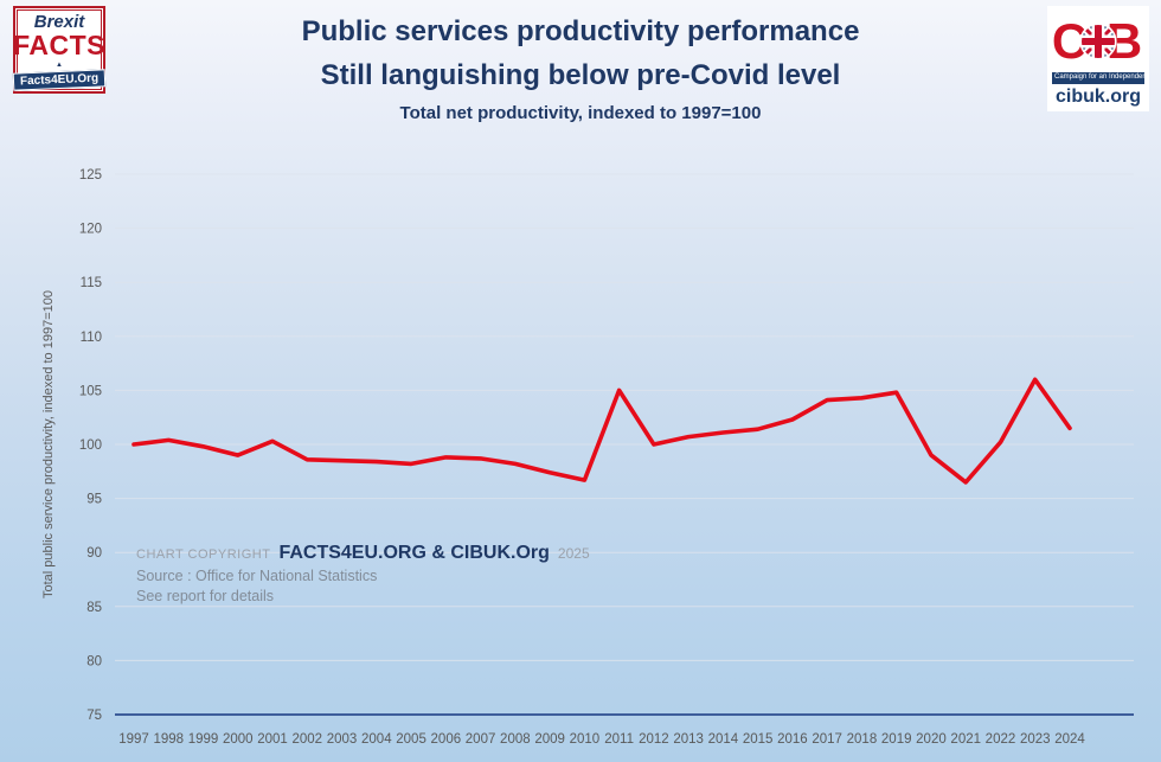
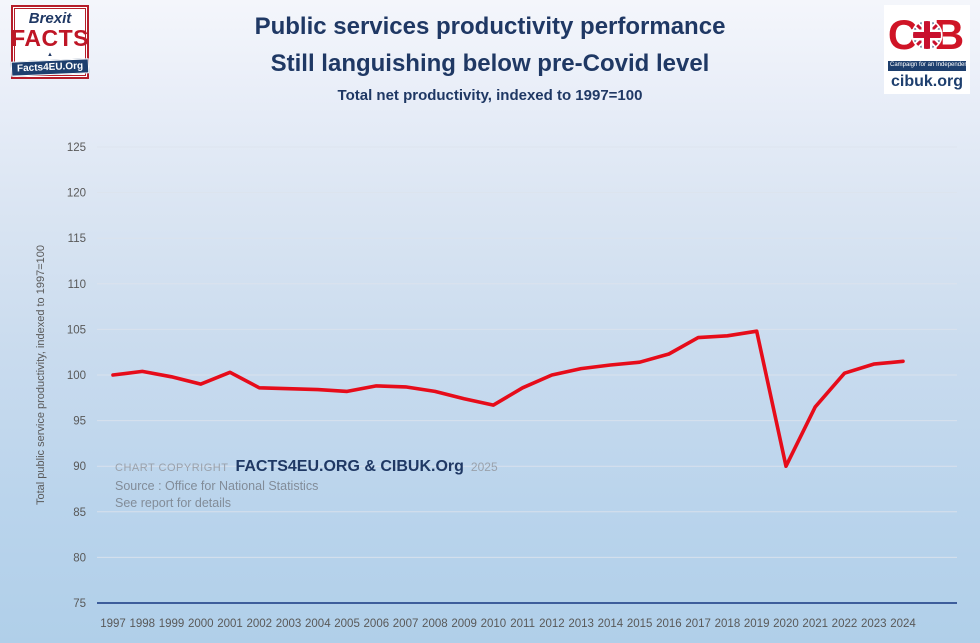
2011: 105 -> 99
2020: 99 -> 90
2023: 106 -> 101
